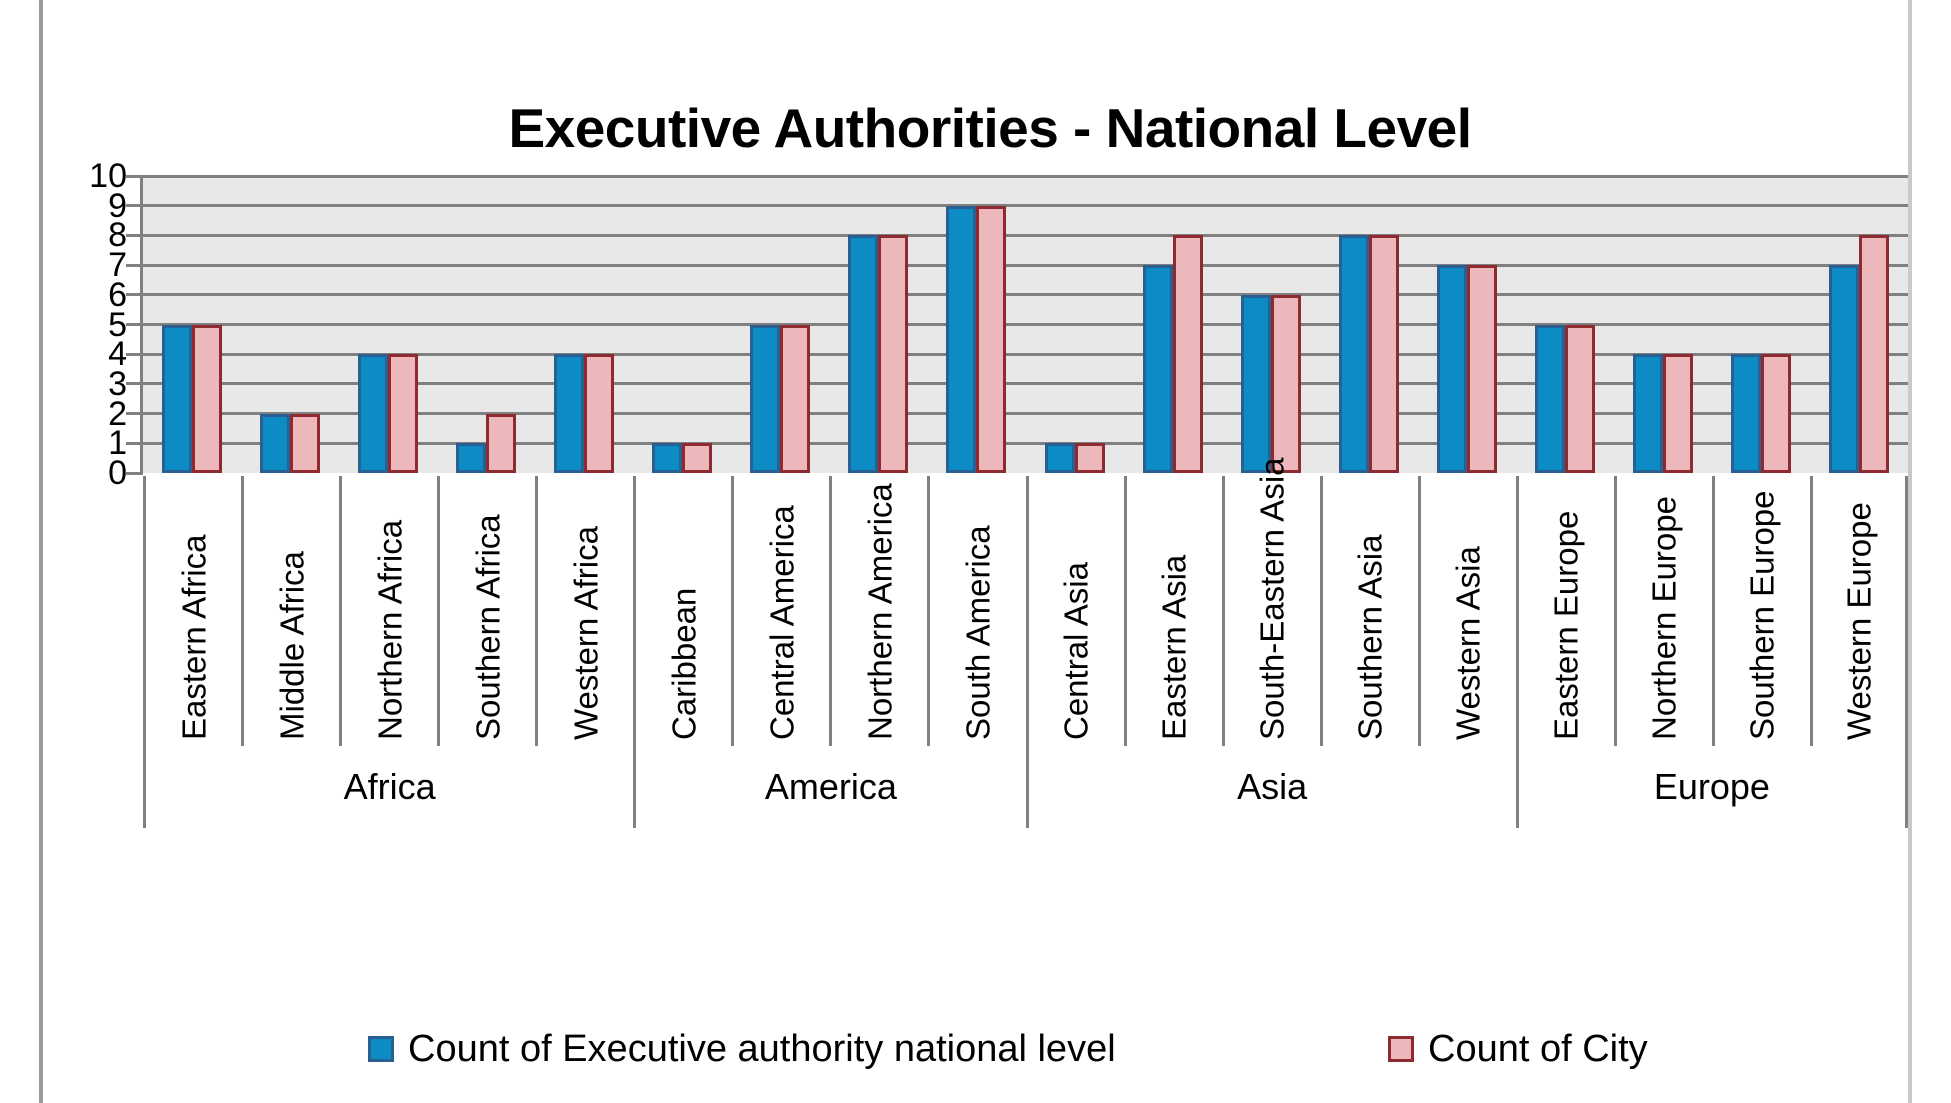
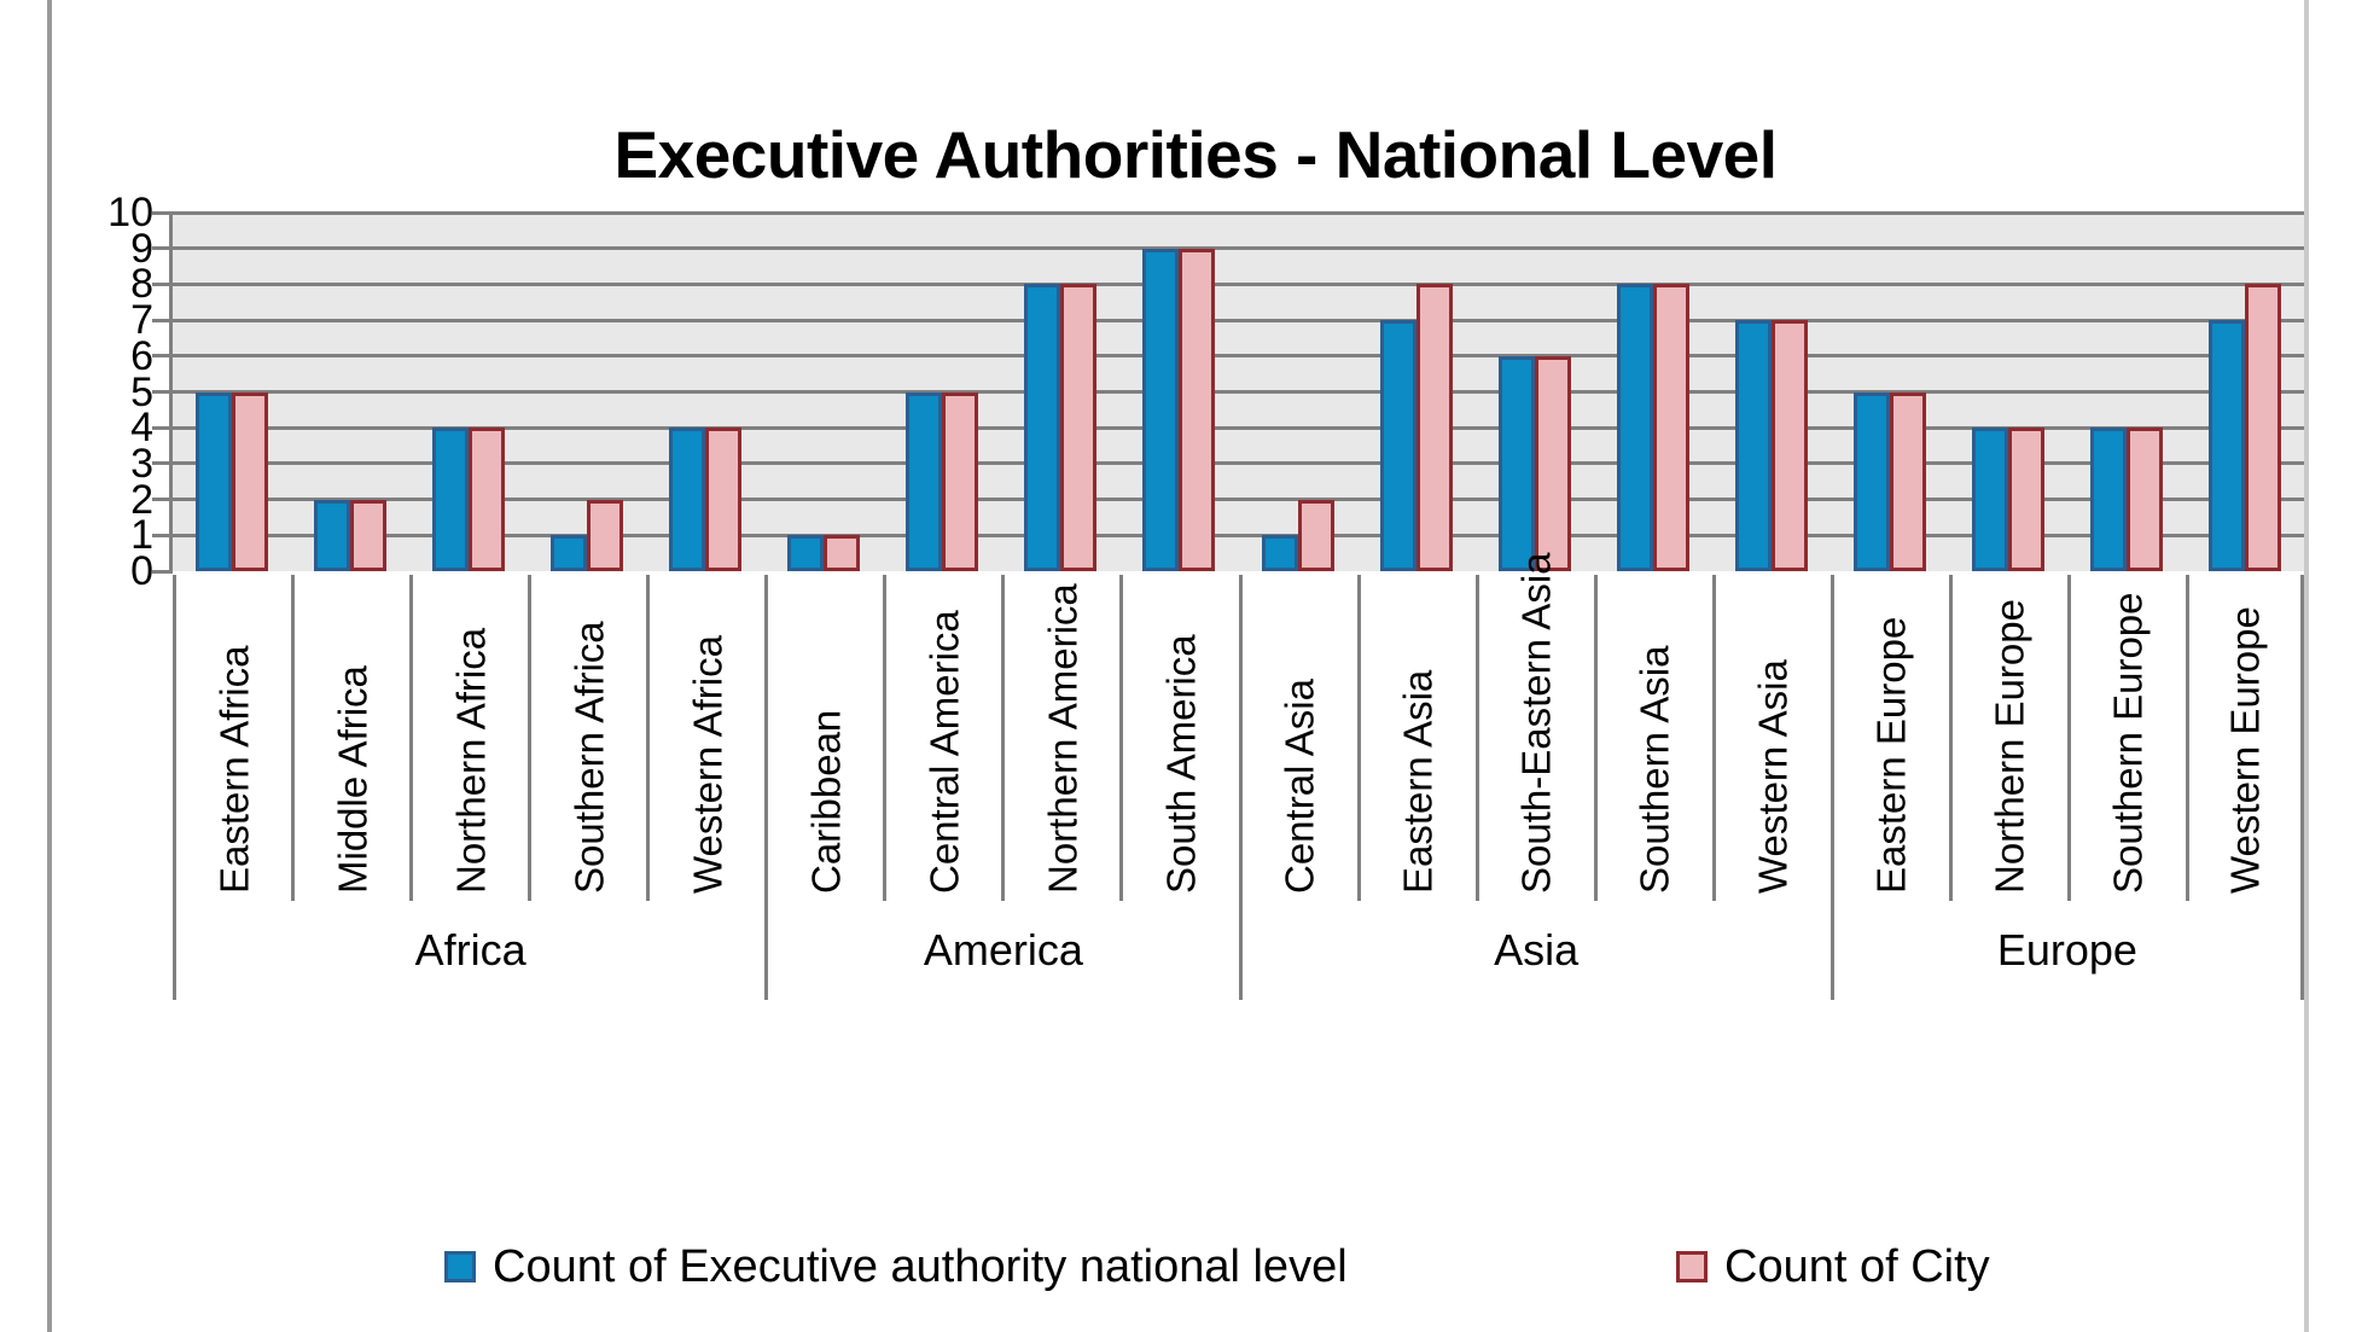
Count of City/Central Asia: 1 -> 2
